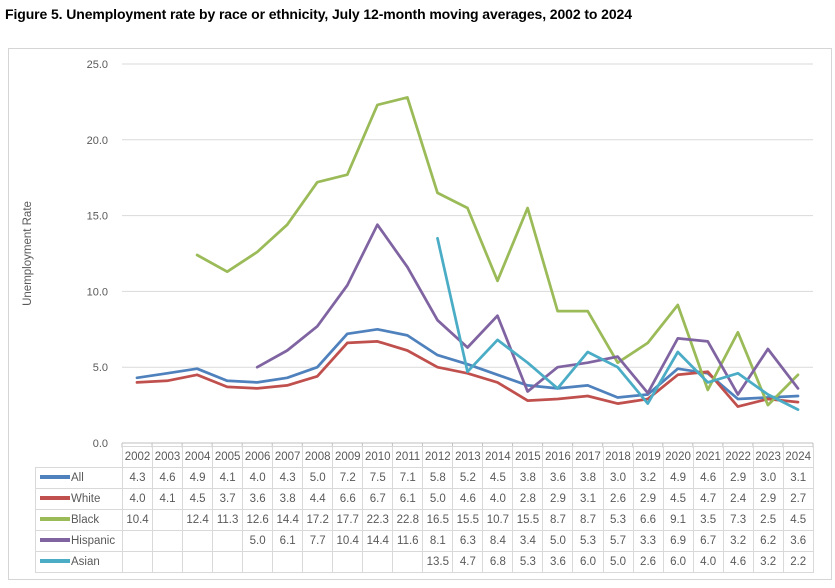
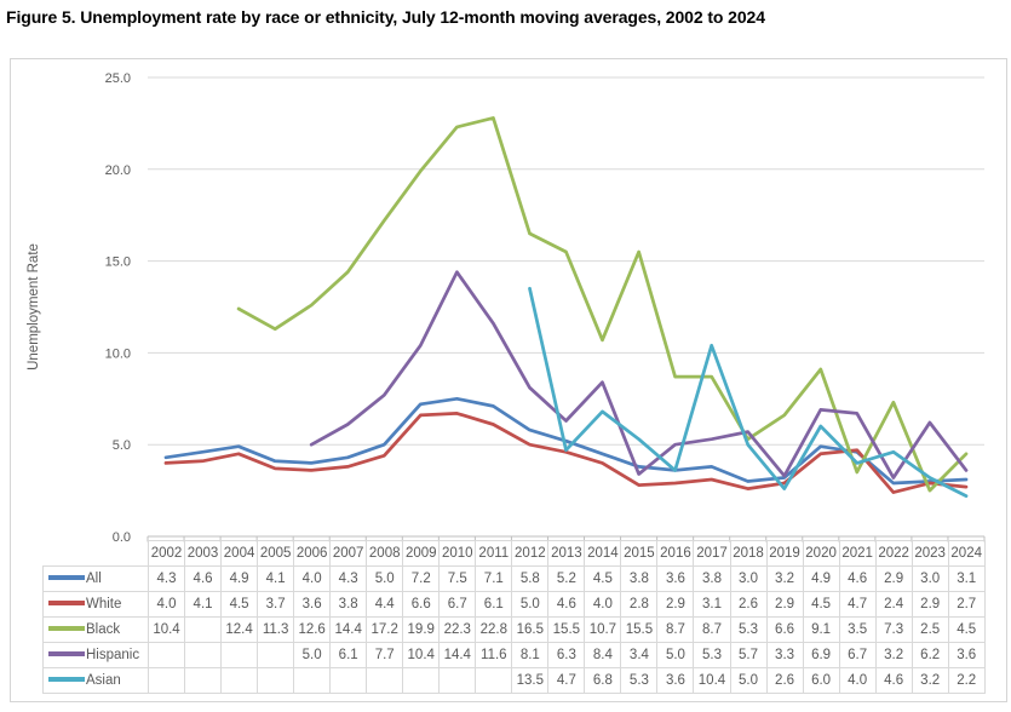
Black/2009: 17.7 -> 19.9
Asian/2017: 6.0 -> 10.4
